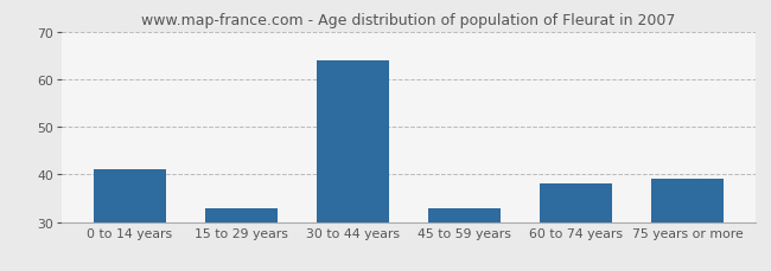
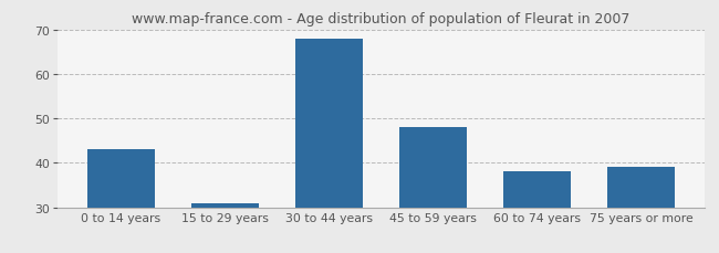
0 to 14 years: 41 -> 43
15 to 29 years: 33 -> 31
30 to 44 years: 64 -> 68
45 to 59 years: 33 -> 48
